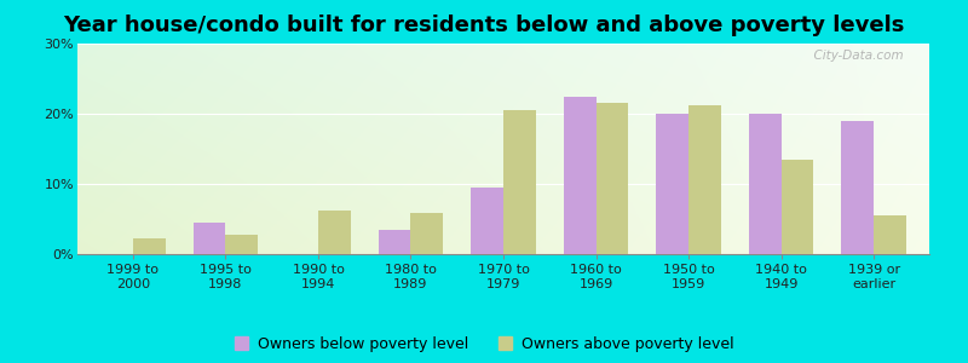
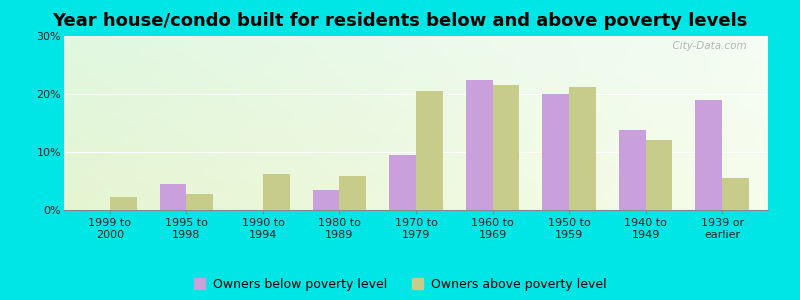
Owners below poverty level/1940 to 1949: 20.0% -> 13.8%
Owners above poverty level/1940 to 1949: 13.5% -> 12.0%
